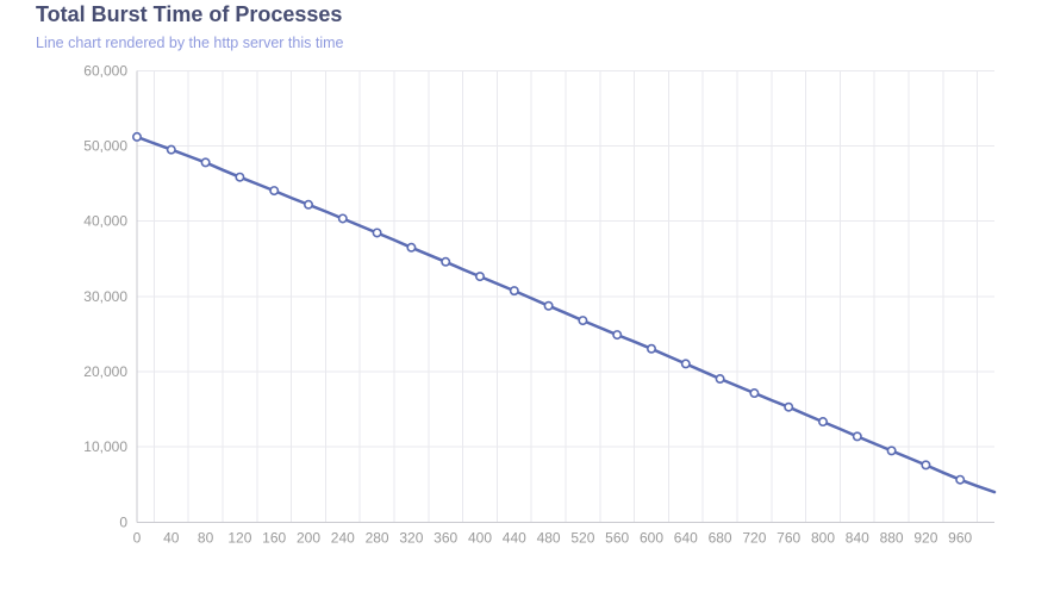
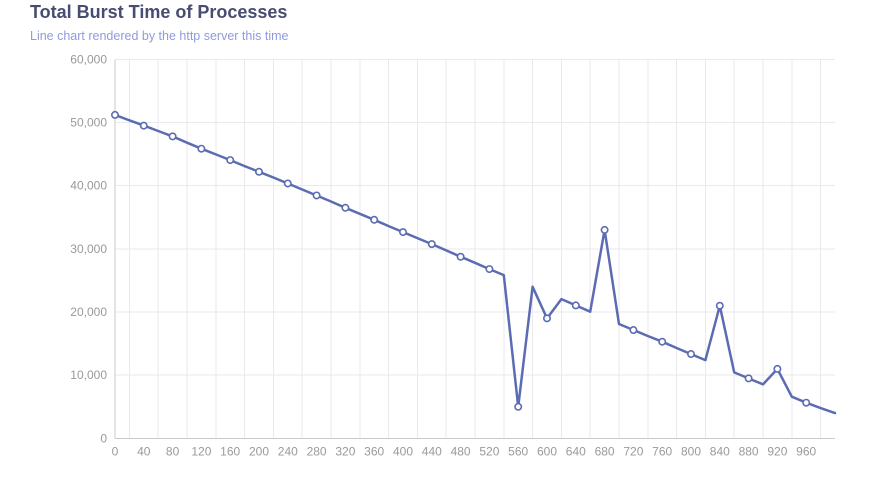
560: 25000 -> 5000
600: 23000 -> 19000
680: 19000 -> 33000
840: 11000 -> 21000
920: 8000 -> 11000
